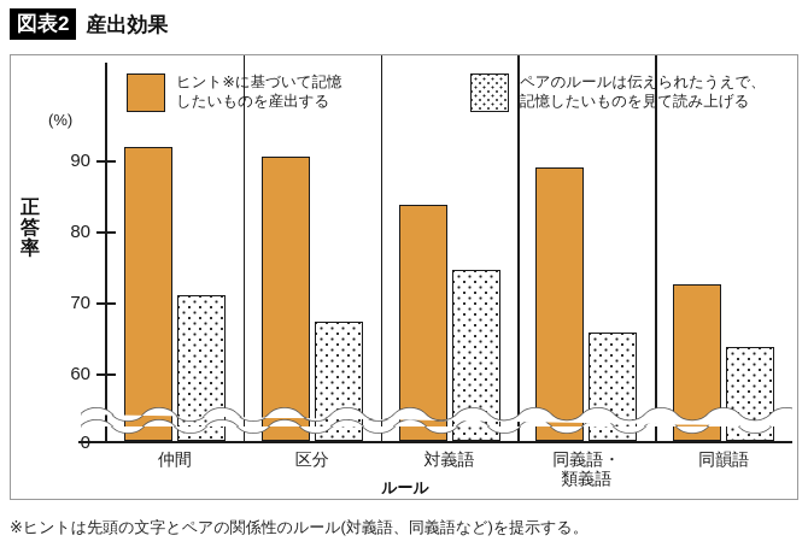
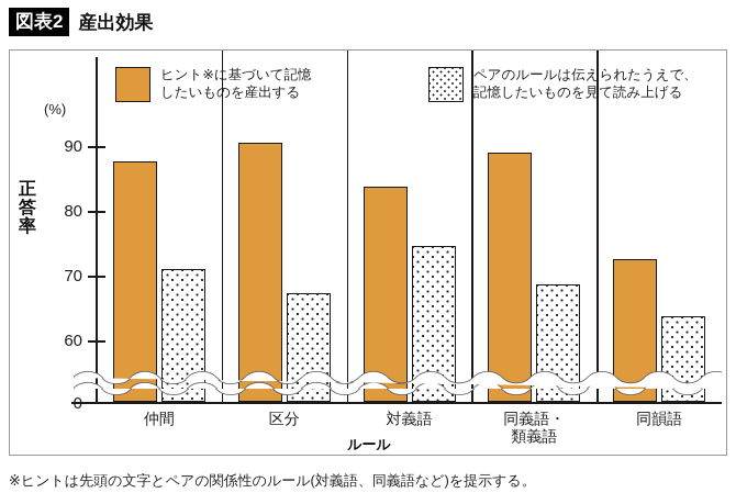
ヒント※に基づいて記憶したいものを産出する/仲間: 92 -> 88
ペアのルールは伝えられたうえで、記憶したいものを見て読み上げる/同義語・ 類義語: 66 -> 69
